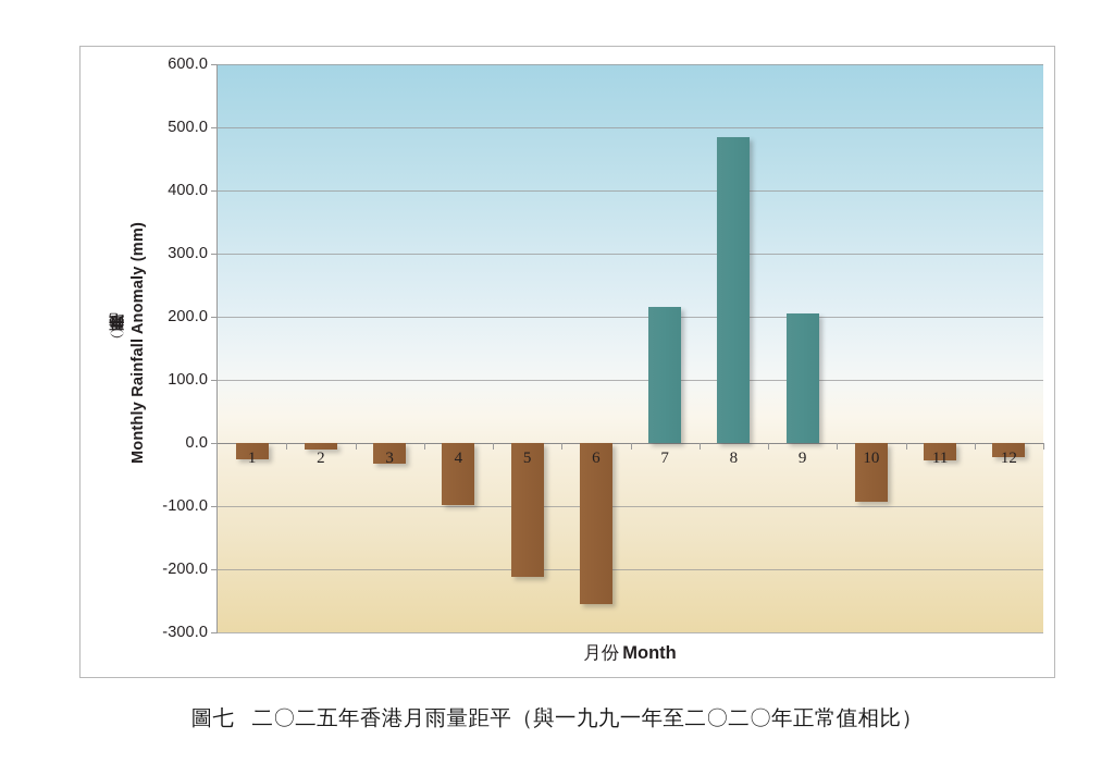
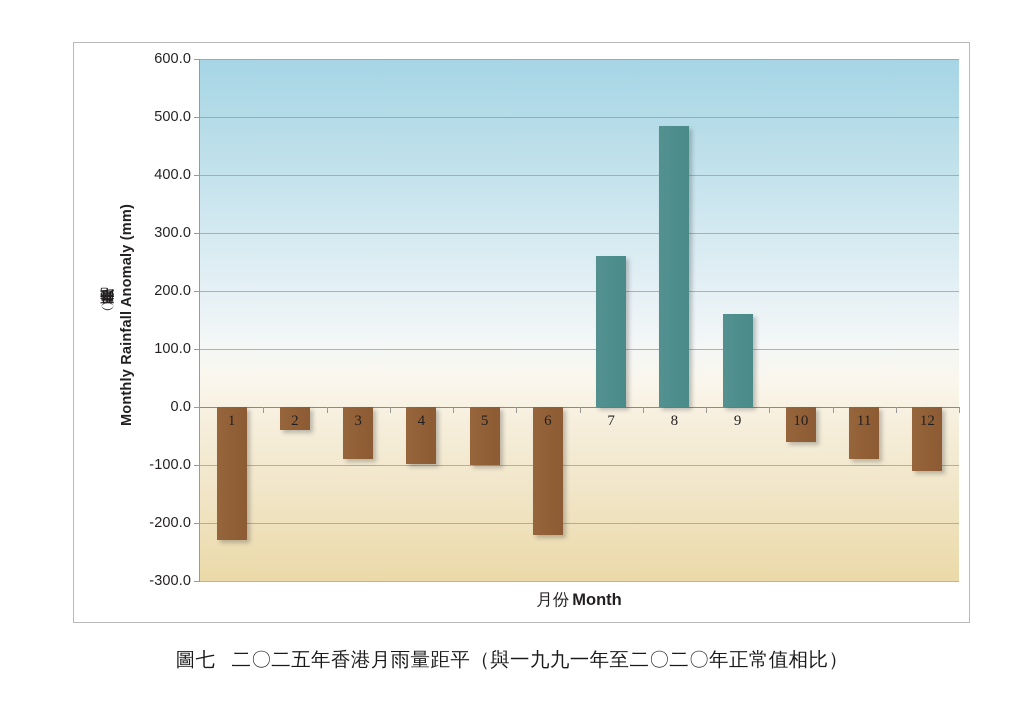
1: -20 -> -230
2: -10 -> -40
3: -30 -> -90
5: -210 -> -100
6: -260 -> -220
7: 220 -> 260
9: 210 -> 160
10: -90 -> -60
11: -30 -> -90
12: -20 -> -110
